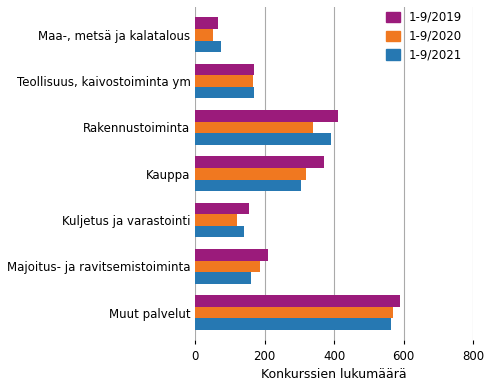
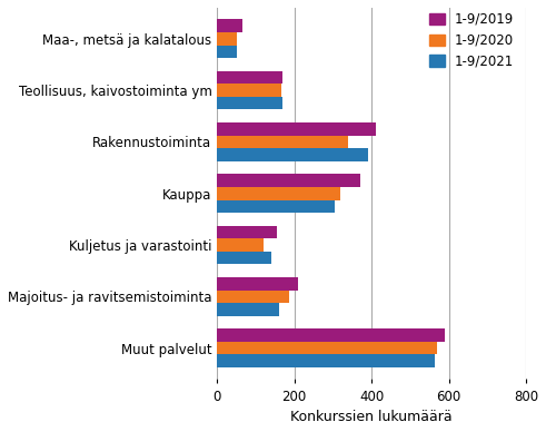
1-9/2021/Maa-, metsä ja kalatalous: 75 -> 50
